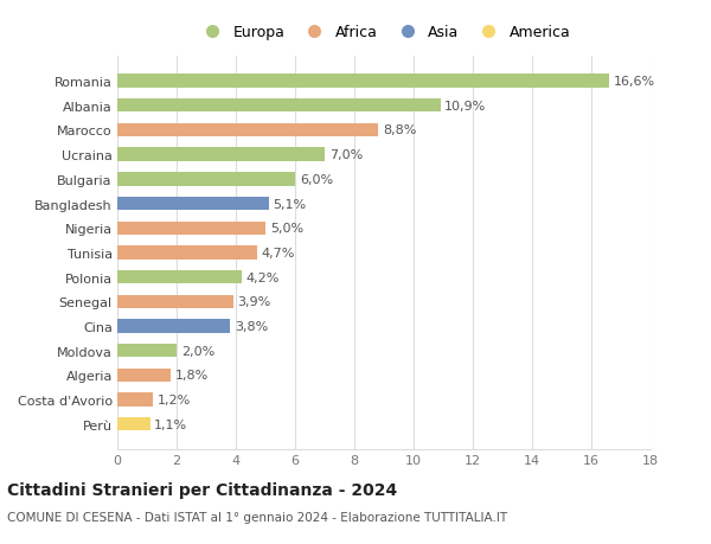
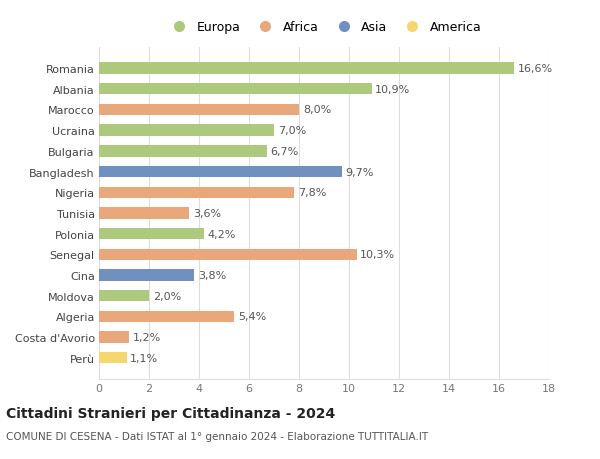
Marocco: 8,8% -> 8,0%
Bulgaria: 6,0% -> 6,7%
Bangladesh: 5,1% -> 9,7%
Nigeria: 5,0% -> 7,8%
Tunisia: 4,7% -> 3,6%
Senegal: 3,9% -> 10,3%
Algeria: 1,8% -> 5,4%
